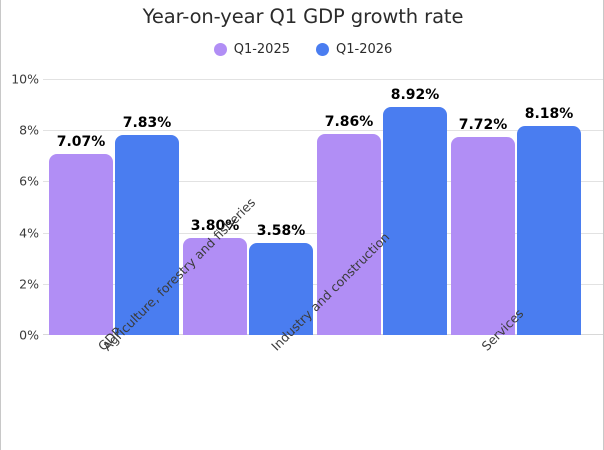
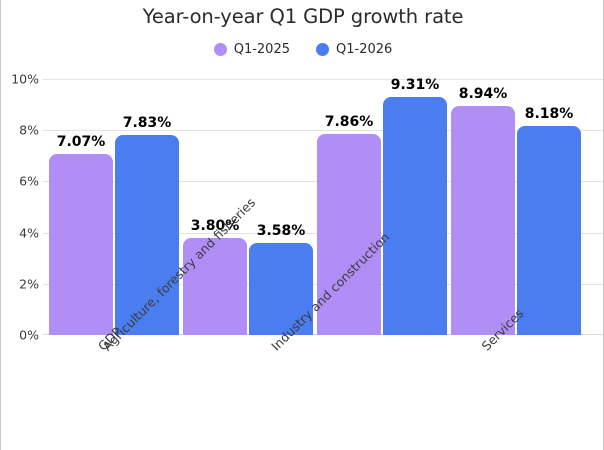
Q1-2026/Industry and construction: 8.92% -> 9.31%
Q1-2025/Services: 7.72% -> 8.94%
